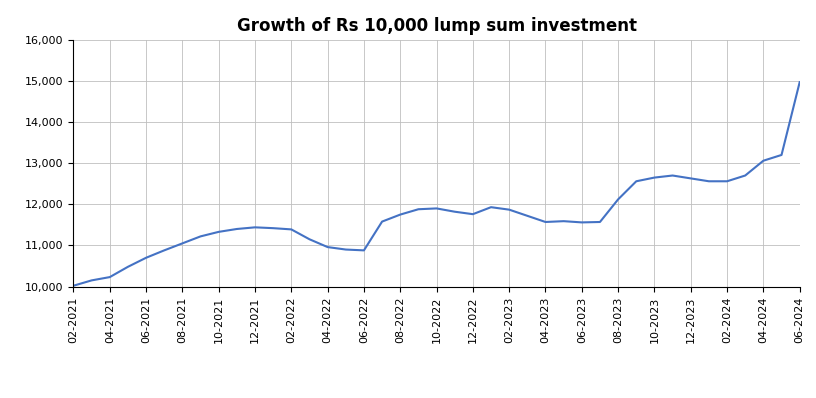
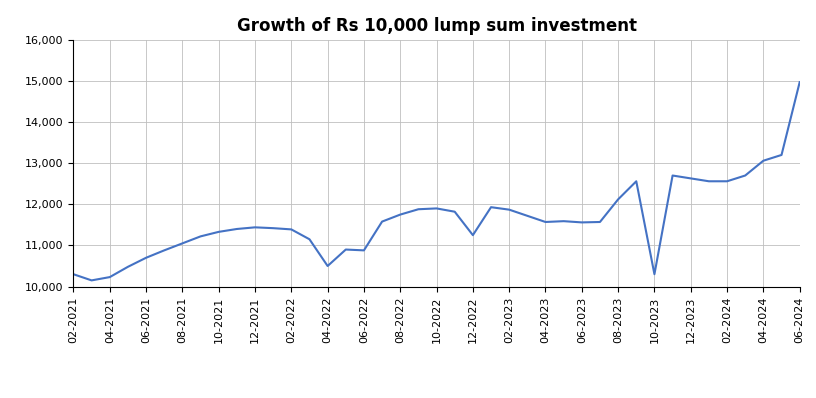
02-2021: 10,020 -> 10,300
04-2022: 10,960 -> 10,500
12-2022: 11,760 -> 11,250
10-2023: 12,650 -> 10,300
